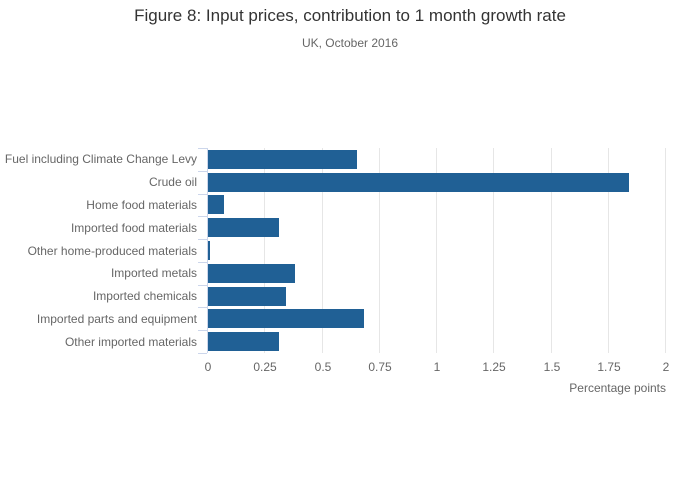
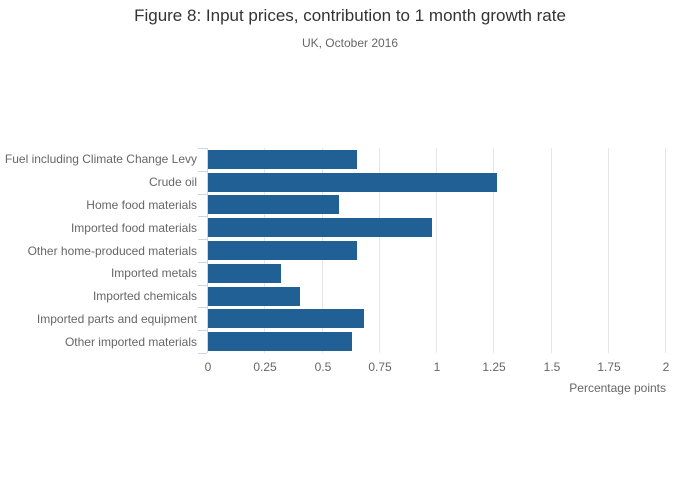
Crude oil: 1.84 -> 1.26
Home food materials: 0.07 -> 0.57
Imported food materials: 0.31 -> 0.98
Other home-produced materials: 0.01 -> 0.65
Imported metals: 0.38 -> 0.32
Imported chemicals: 0.34 -> 0.40
Other imported materials: 0.31 -> 0.63
